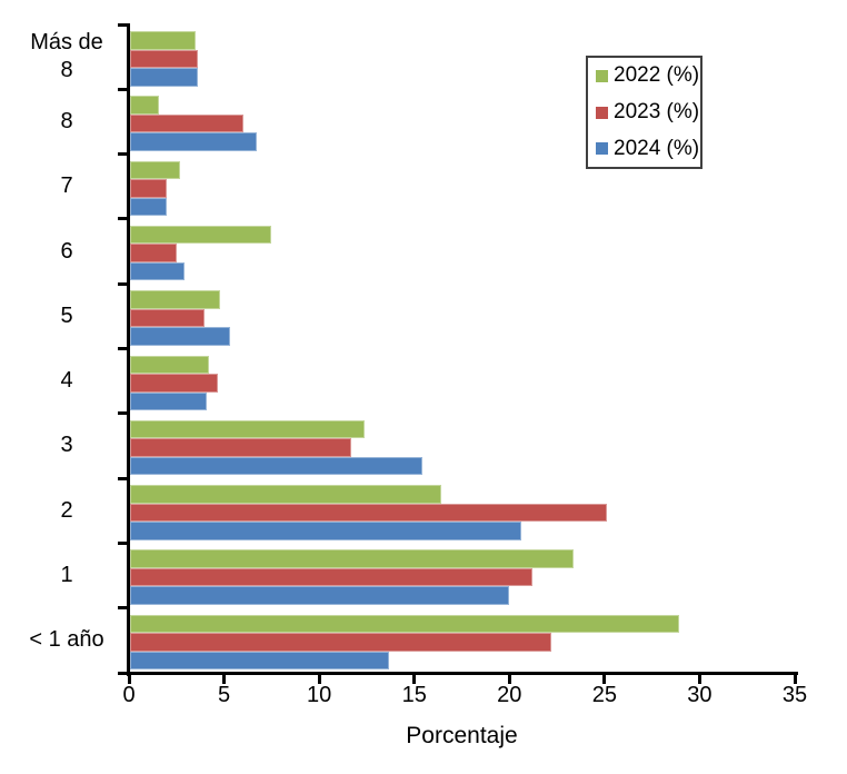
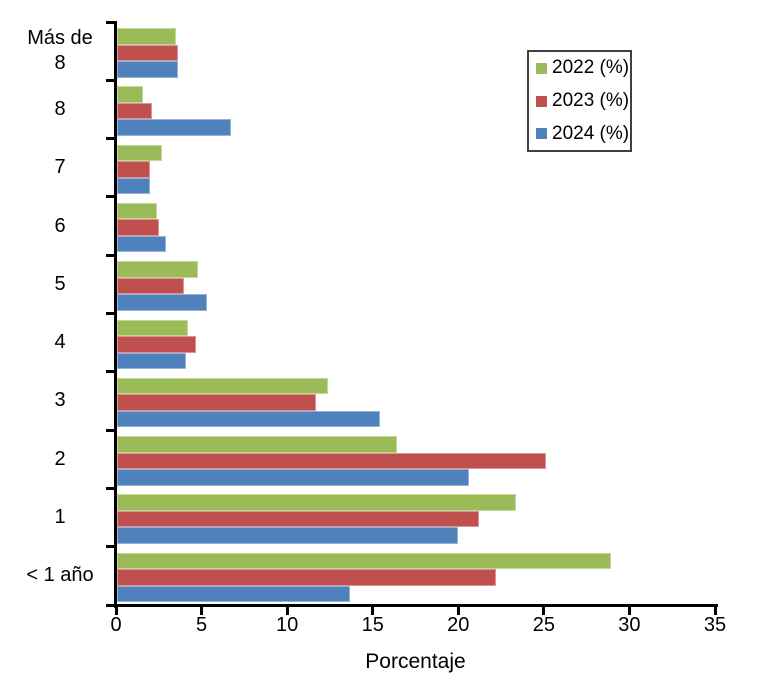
2023 (%)/8: 6.0 -> 2.1
2022 (%)/6: 7.5 -> 2.4
